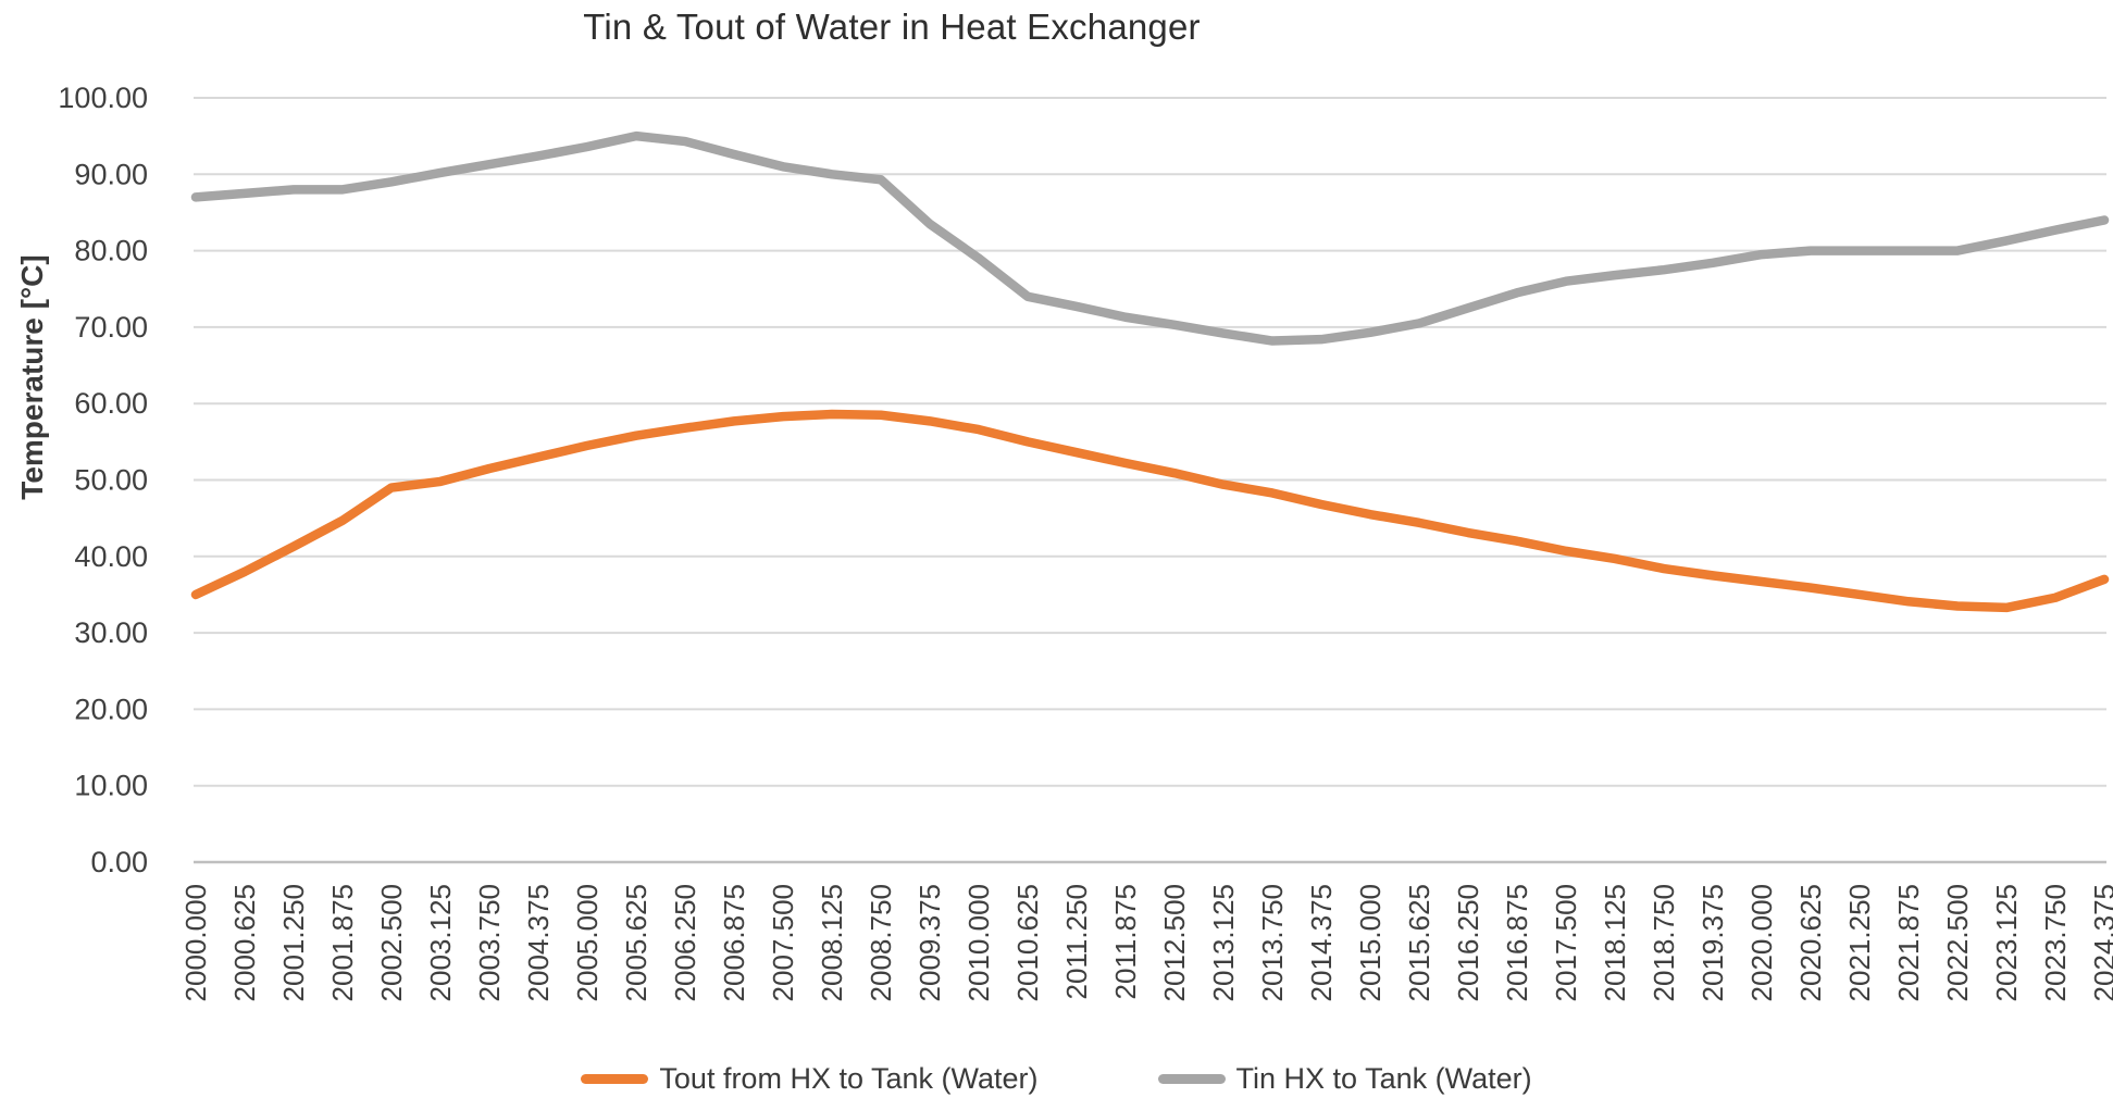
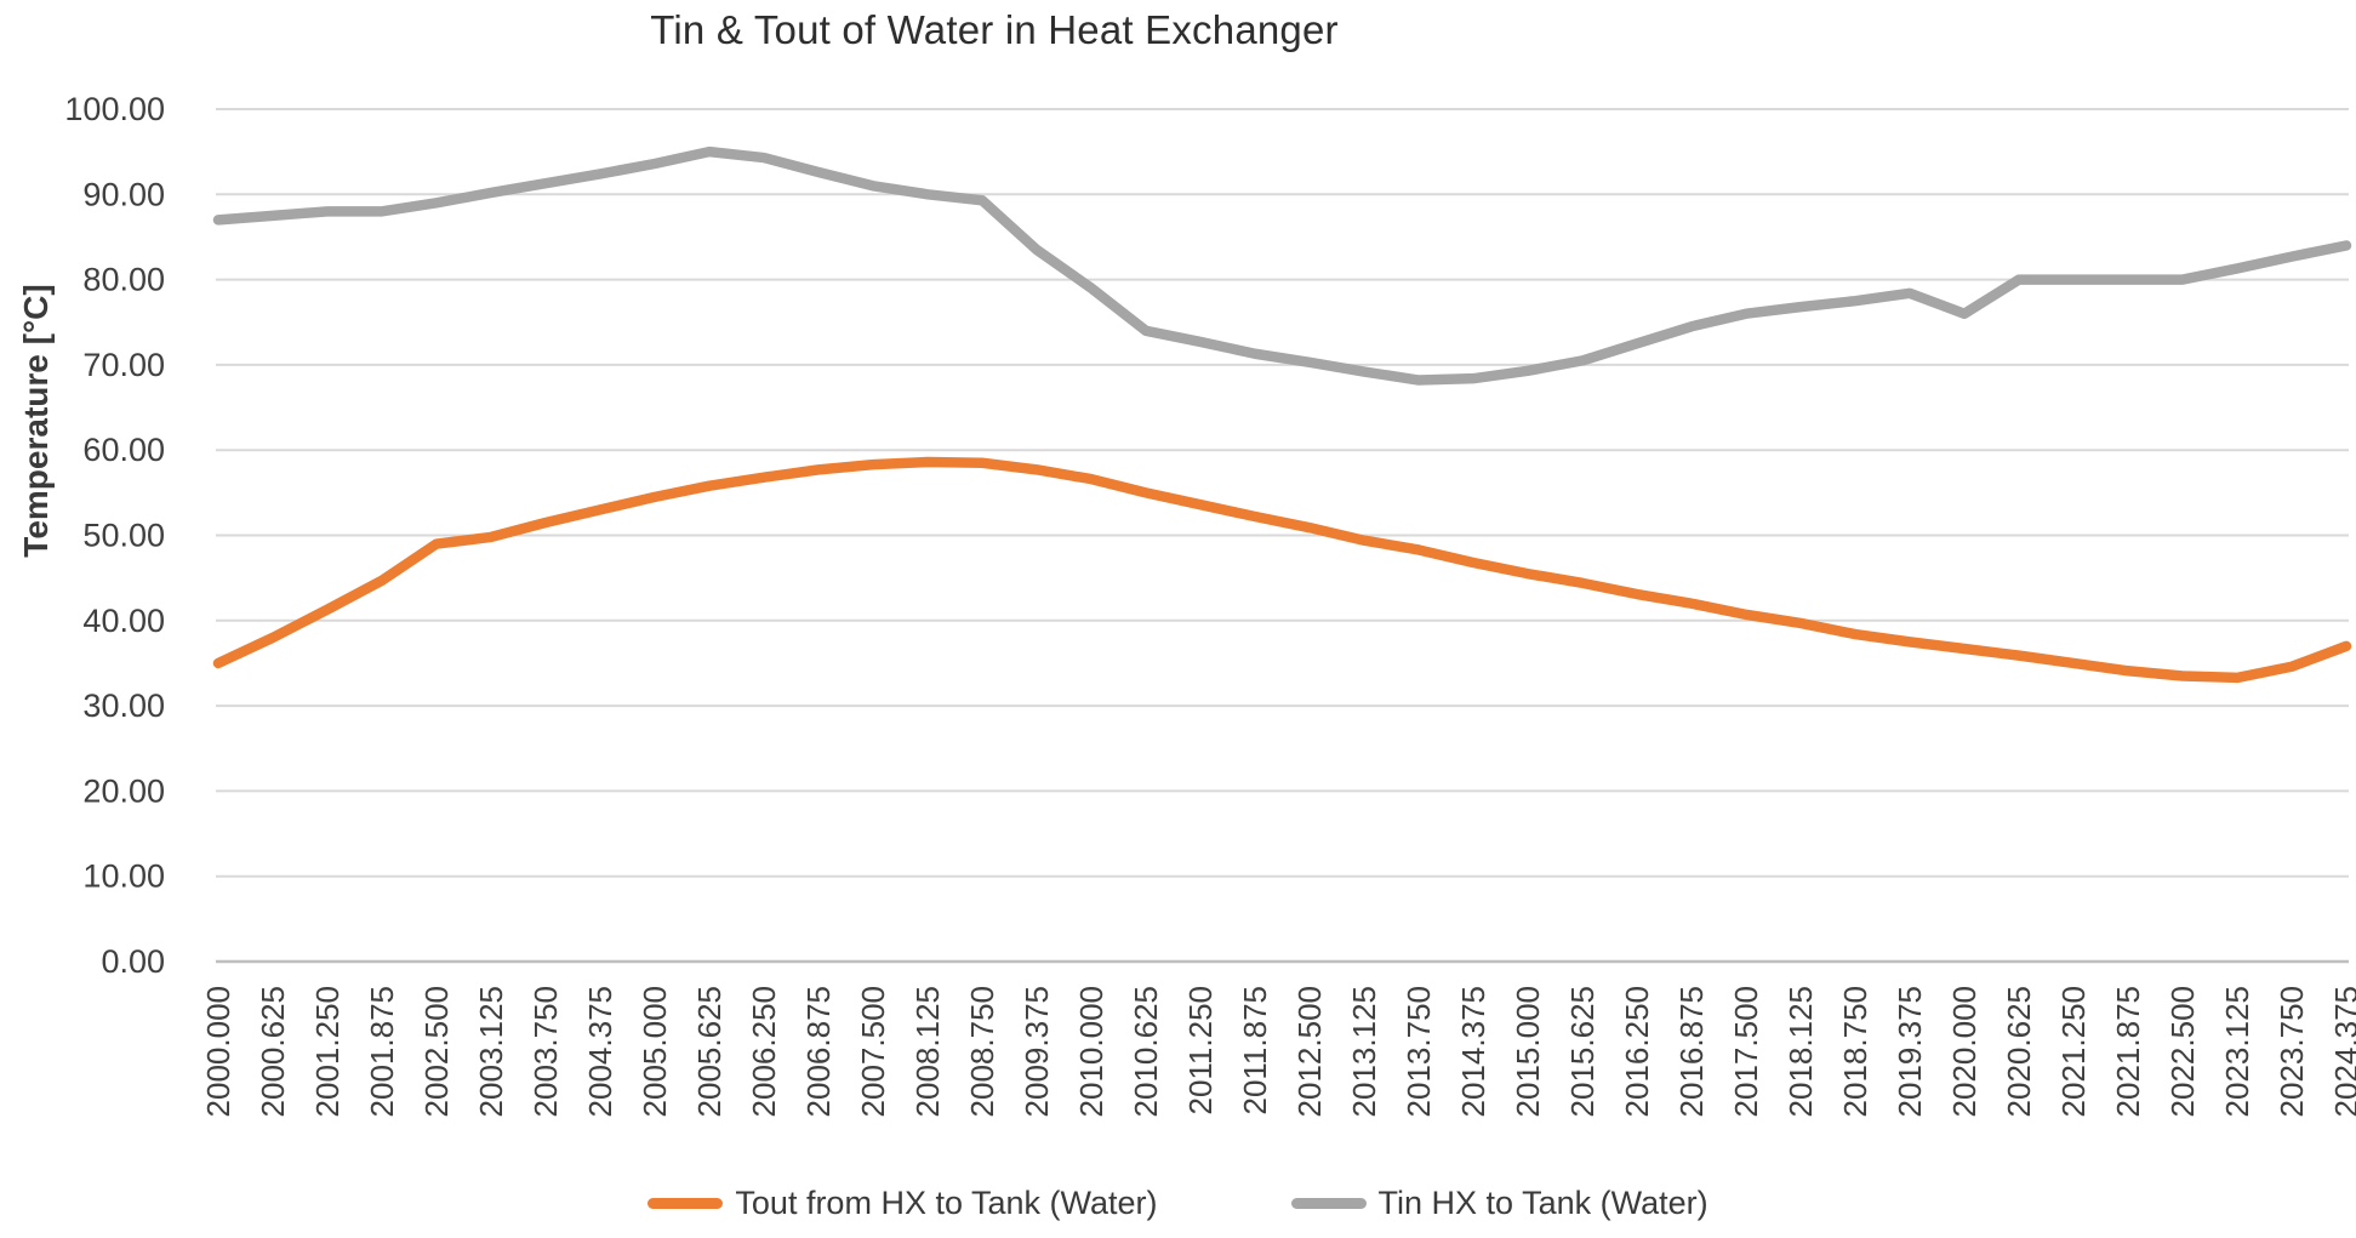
Tin HX to Tank (Water)/2020.000: 80 -> 76
